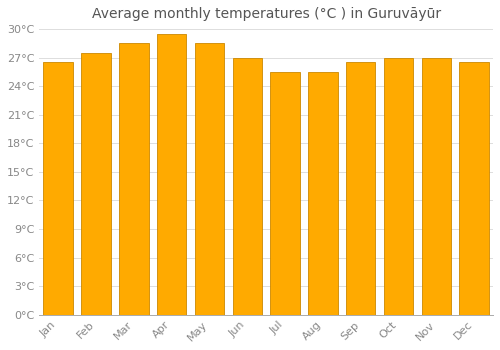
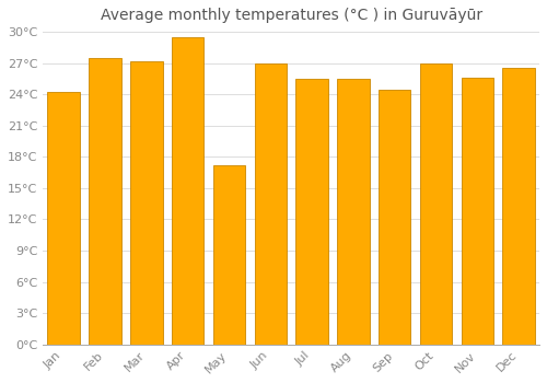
Jan: 26.5°C -> 24.2°C
Mar: 28.5°C -> 27.2°C
May: 28.5°C -> 17.2°C
Sep: 26.5°C -> 24.4°C
Nov: 27.0°C -> 25.6°C
